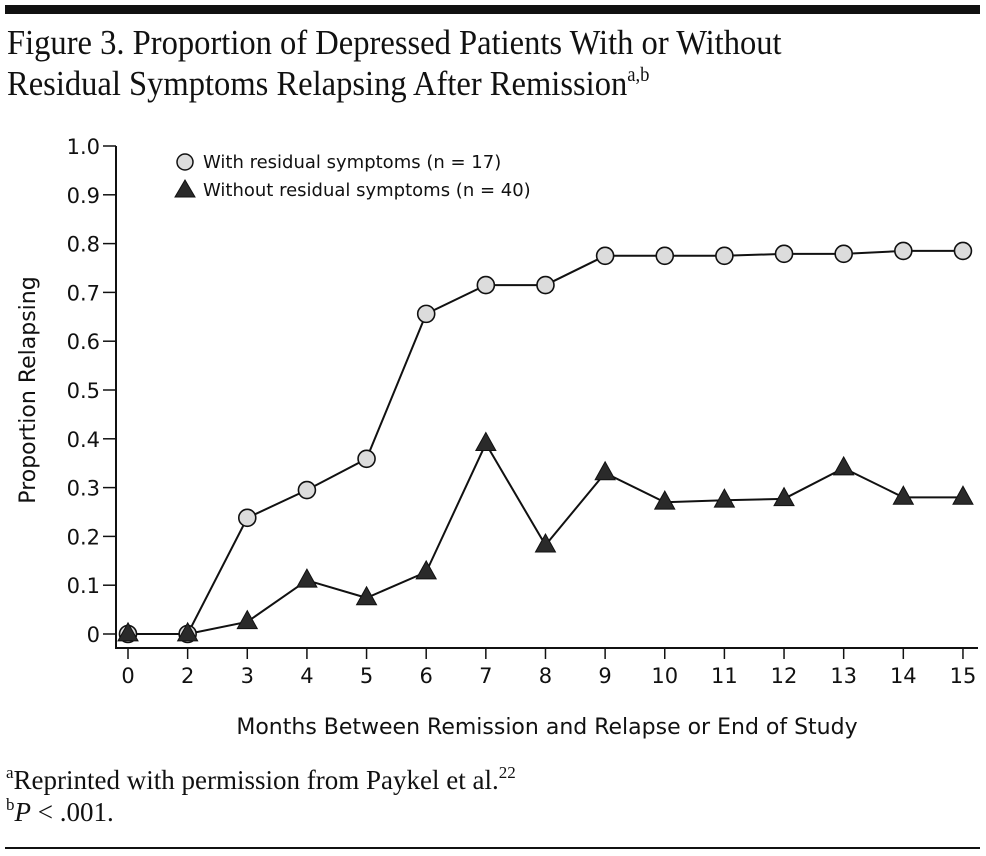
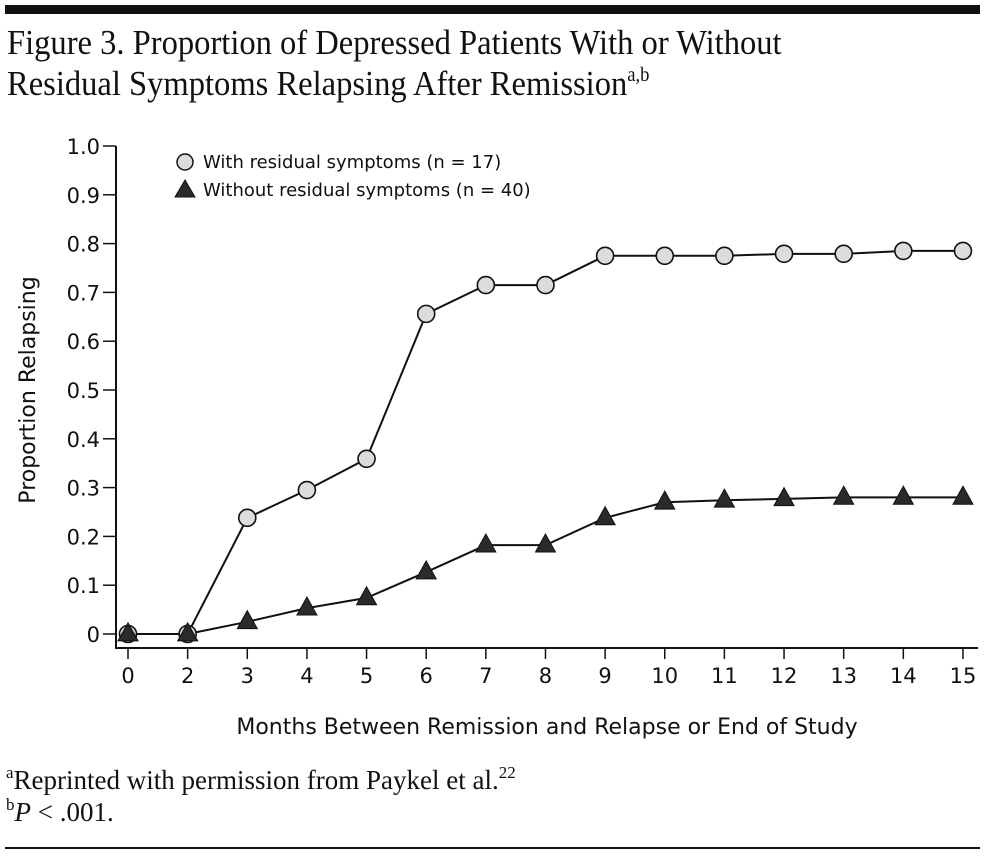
Without residual symptoms (n = 40)/4: 0.11 -> 0.05
Without residual symptoms (n = 40)/7: 0.39 -> 0.18
Without residual symptoms (n = 40)/9: 0.33 -> 0.24
Without residual symptoms (n = 40)/13: 0.34 -> 0.28
